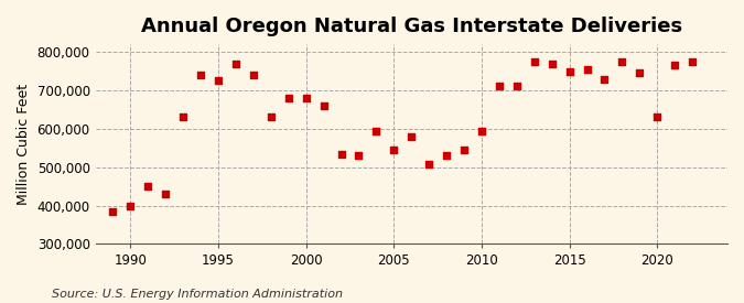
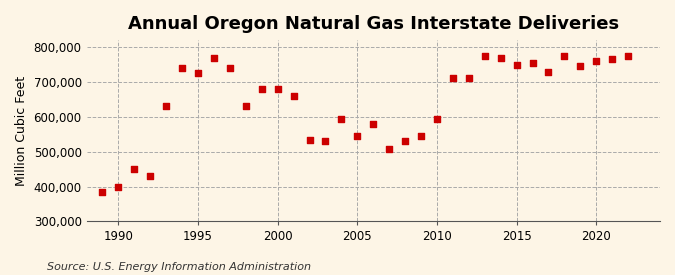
2020: 630,000 -> 760,000
